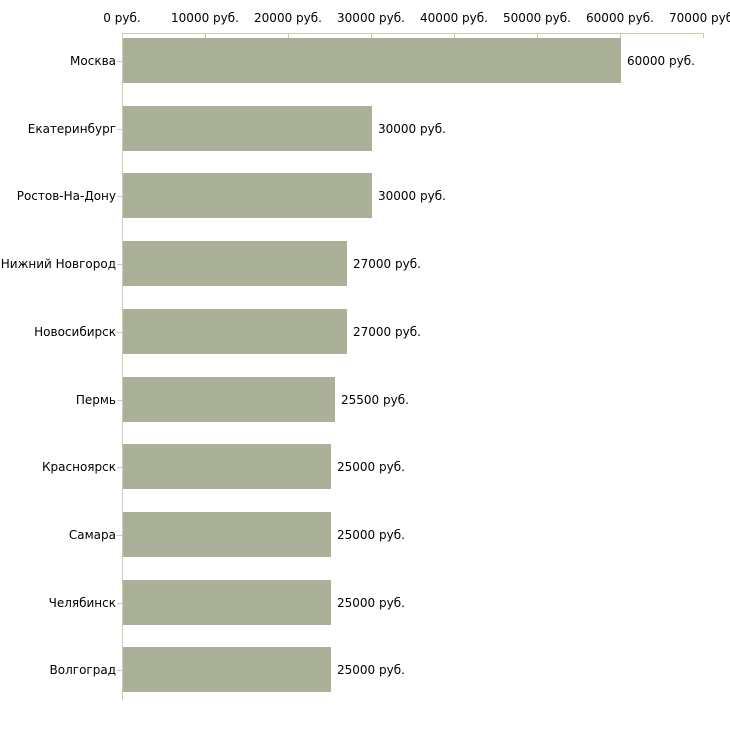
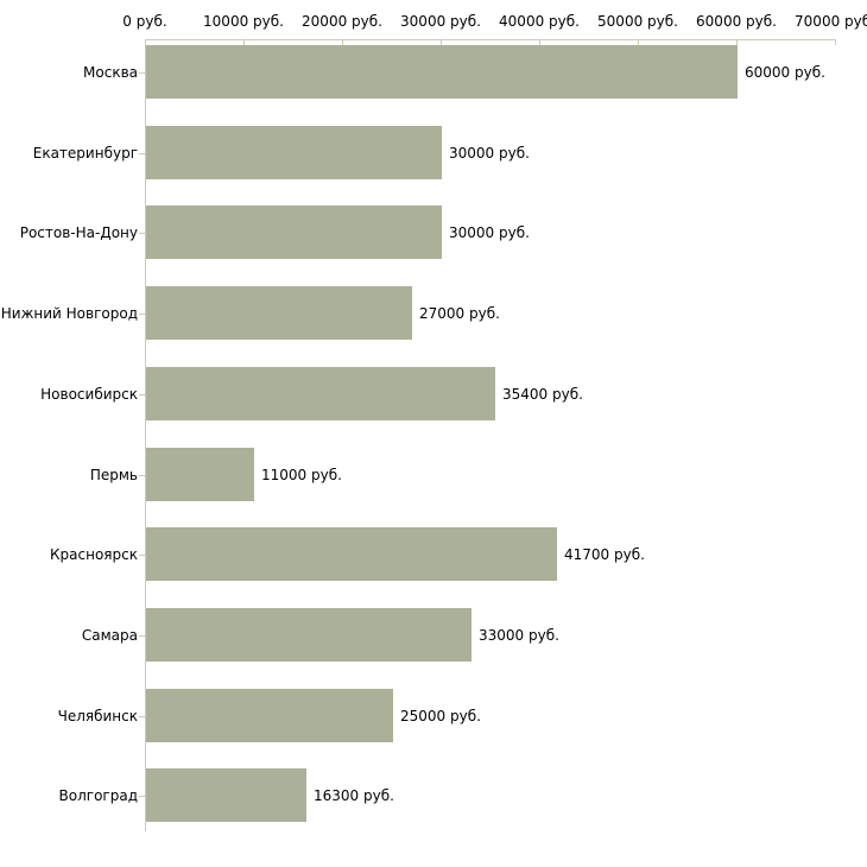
Новосибирск: 27000 -> 35400
Пермь: 25500 -> 11000
Красноярск: 25000 -> 41700
Самара: 25000 -> 33000
Волгоград: 25000 -> 16300
